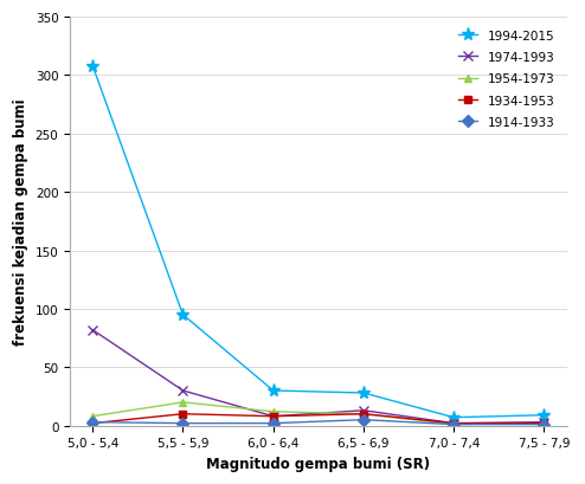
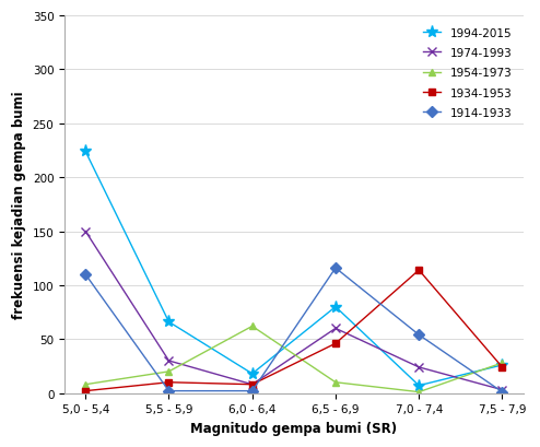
1994-2015/5,0 - 5,4: 308 -> 224
1974-1993/5,0 - 5,4: 82 -> 150
1914-1933/5,0 - 5,4: 3 -> 110
1994-2015/5,5 - 5,9: 95 -> 66
1994-2015/6,0 - 6,4: 30 -> 18
1954-1973/6,0 - 6,4: 12 -> 62
1994-2015/6,5 - 6,9: 28 -> 80
1974-1993/6,5 - 6,9: 13 -> 60
1934-1953/6,5 - 6,9: 10 -> 46
1914-1933/6,5 - 6,9: 5 -> 116
1974-1993/7,0 - 7,4: 2 -> 24
1934-1953/7,0 - 7,4: 2 -> 114
1914-1933/7,0 - 7,4: 1 -> 54
1994-2015/7,5 - 7,9: 9 -> 26
1954-1973/7,5 - 7,9: 2 -> 28
1934-1953/7,5 - 7,9: 2 -> 24
